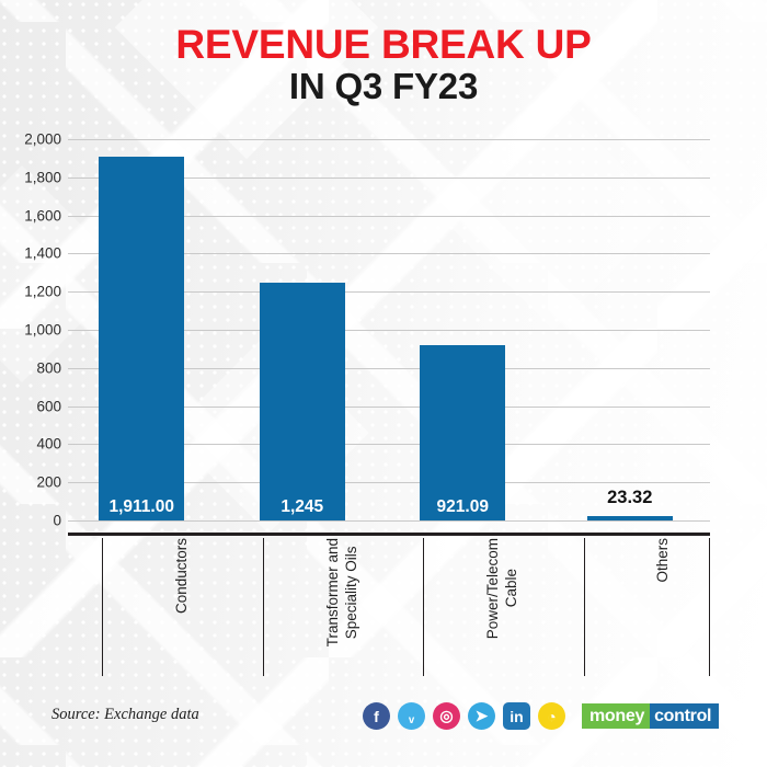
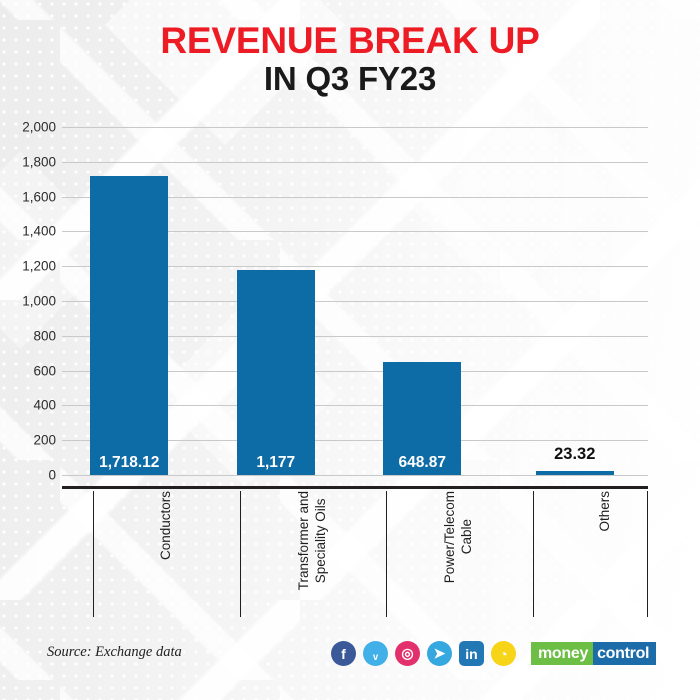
Conductors: 1,911.00 -> 1,718.12
Transformer and Speciality Oils: 1,245 -> 1,177
Power/Telecom Cable: 921.09 -> 648.87
